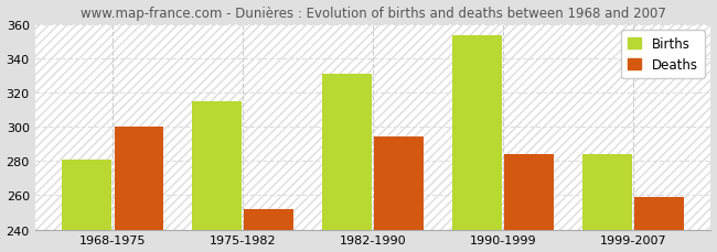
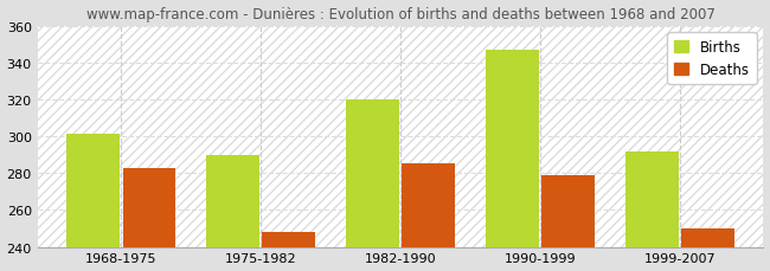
Births/1968-1975: 281 -> 301
Deaths/1968-1975: 300 -> 283
Births/1975-1982: 315 -> 290
Deaths/1975-1982: 252 -> 248
Births/1982-1990: 331 -> 320
Deaths/1982-1990: 294 -> 285
Births/1990-1999: 353 -> 347
Deaths/1990-1999: 284 -> 279
Births/1999-2007: 284 -> 292
Deaths/1999-2007: 259 -> 250
